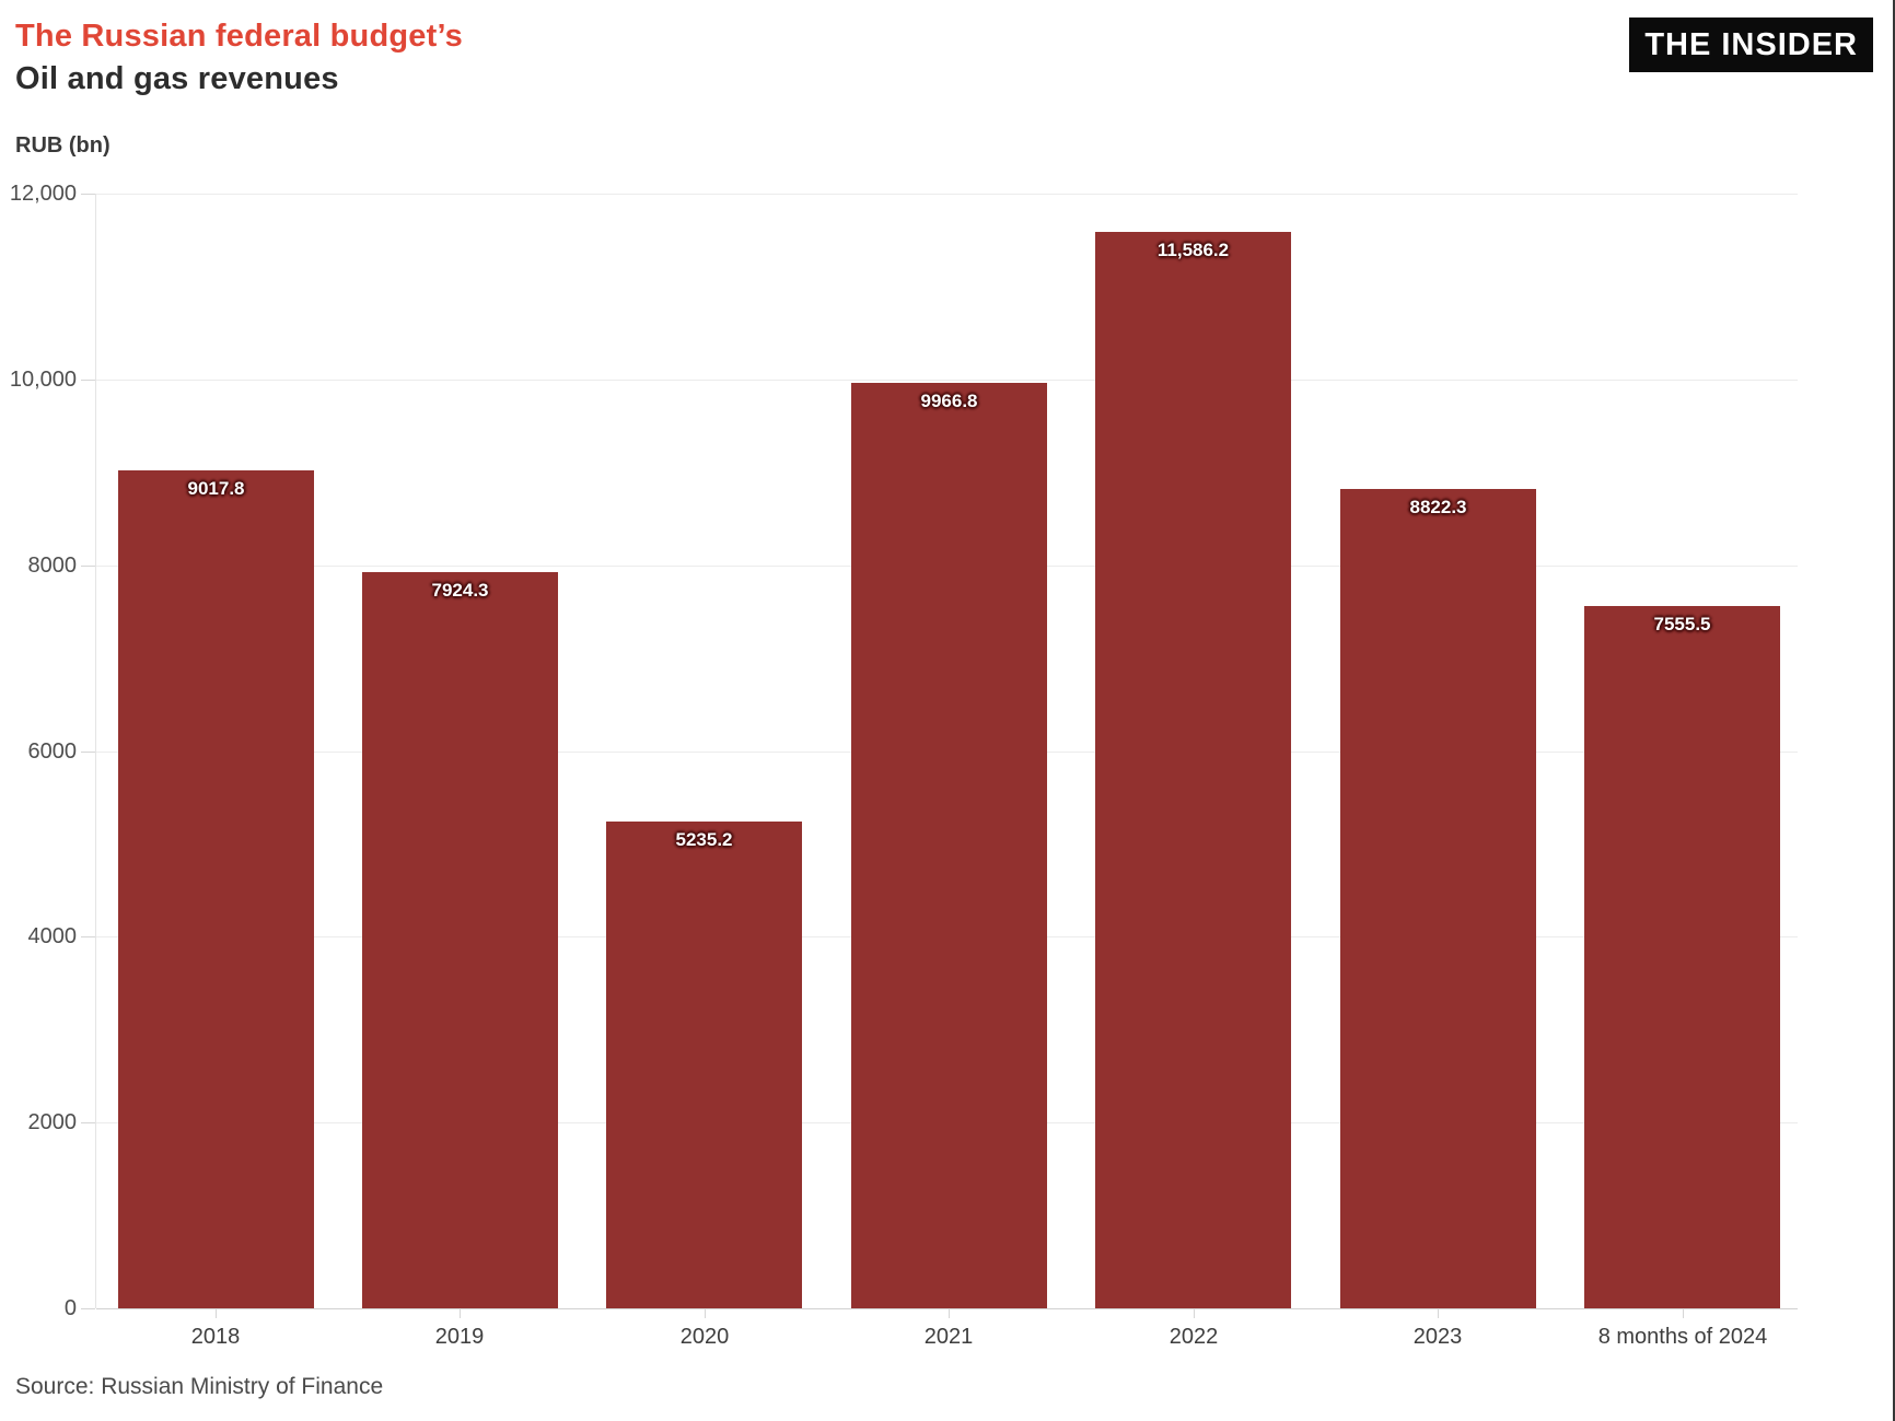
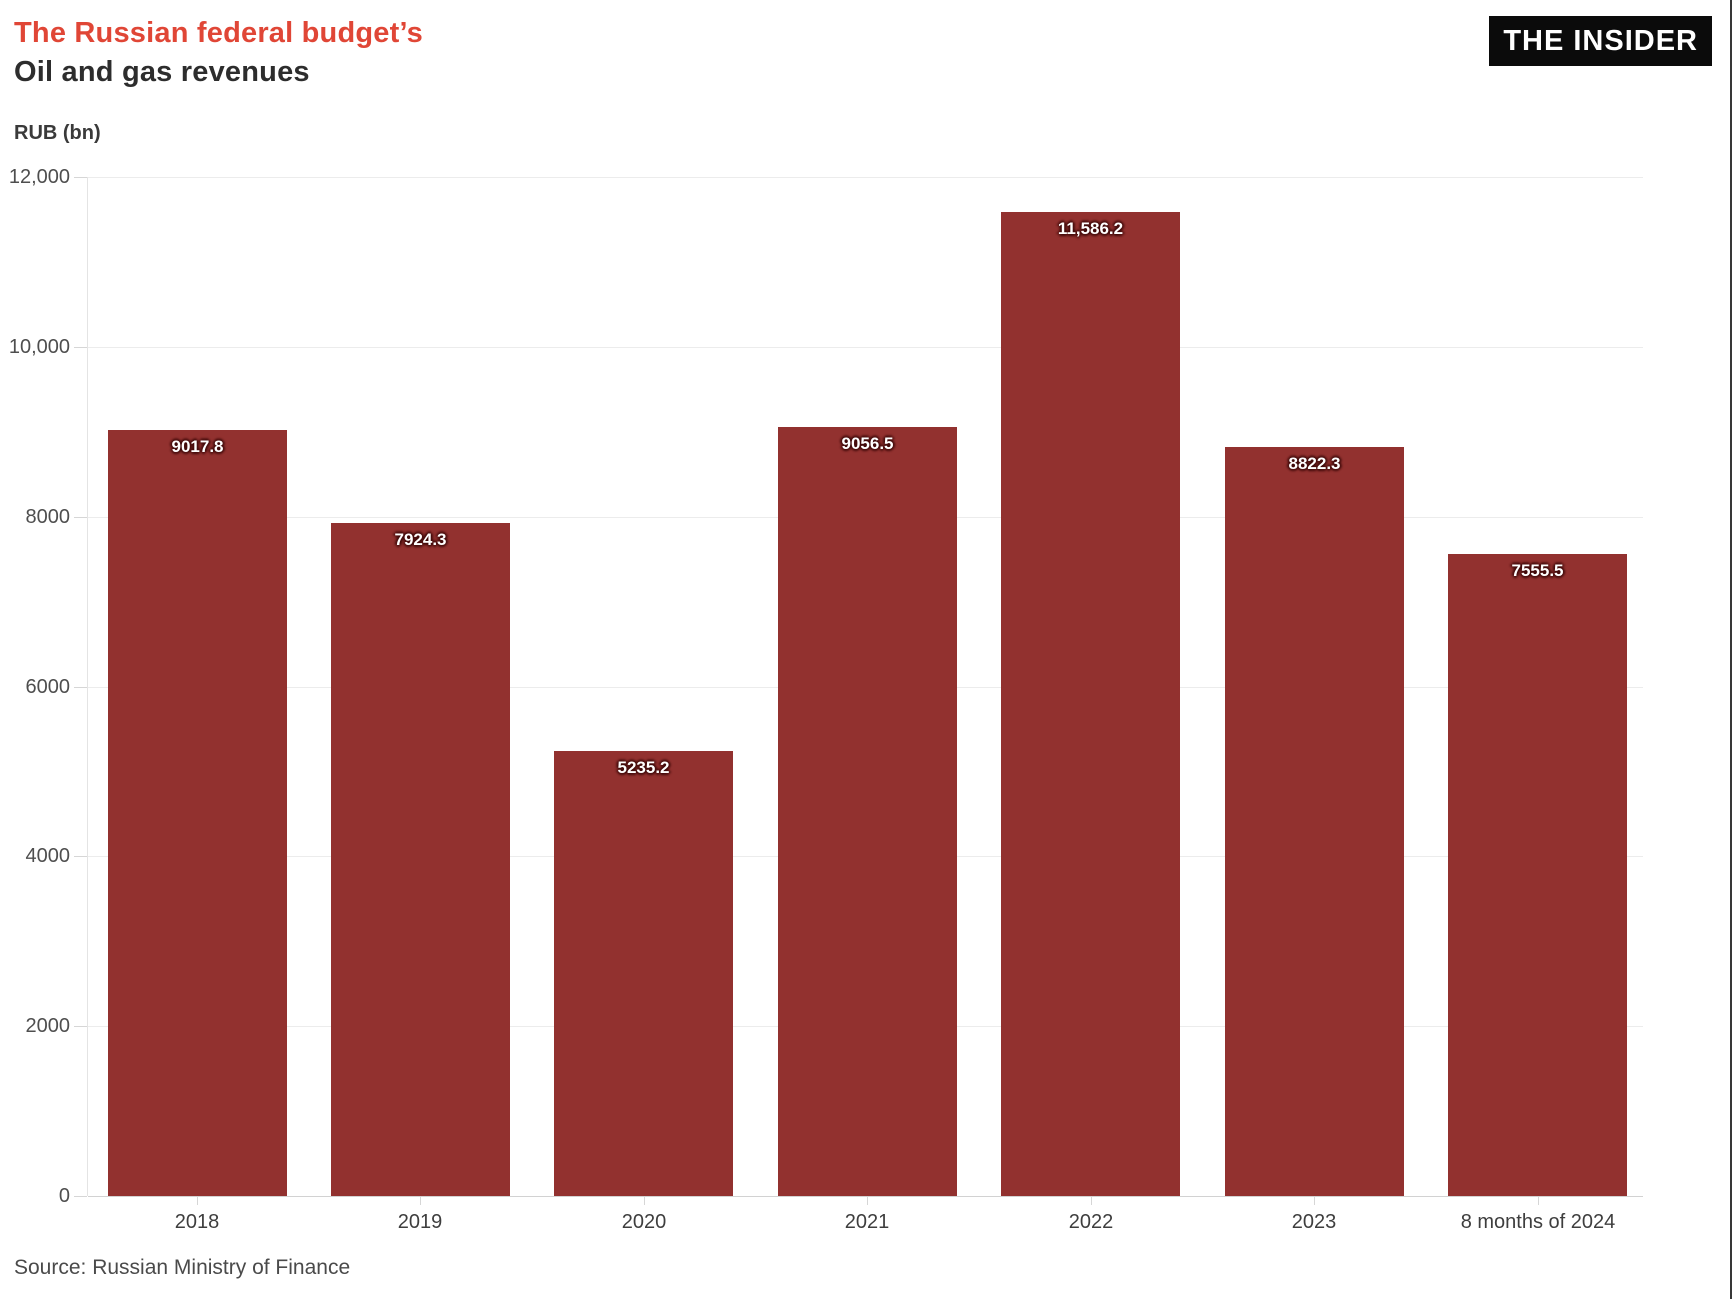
2021: 9966.8 -> 9056.5
